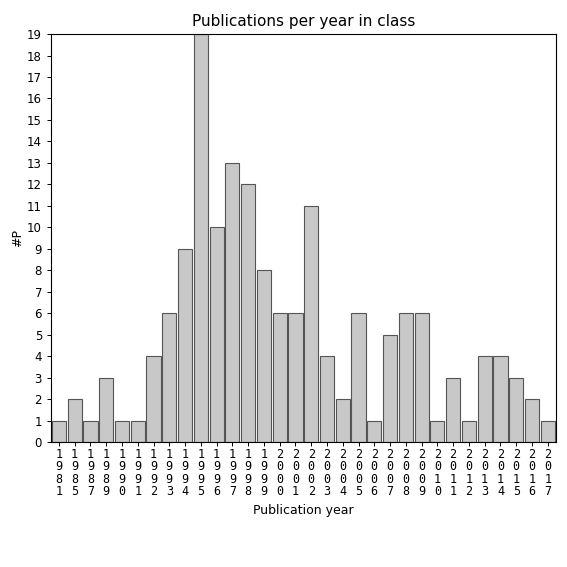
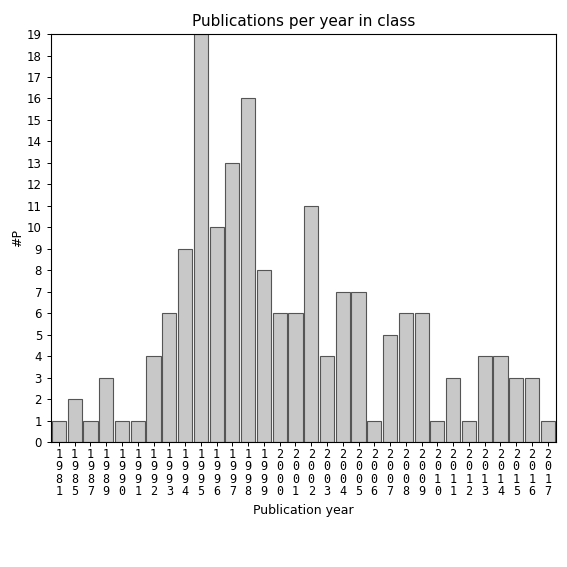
1 9 9 8: 12 -> 16
2 0 0 4: 2 -> 7
2 0 0 5: 6 -> 7
2 0 1 6: 2 -> 3
